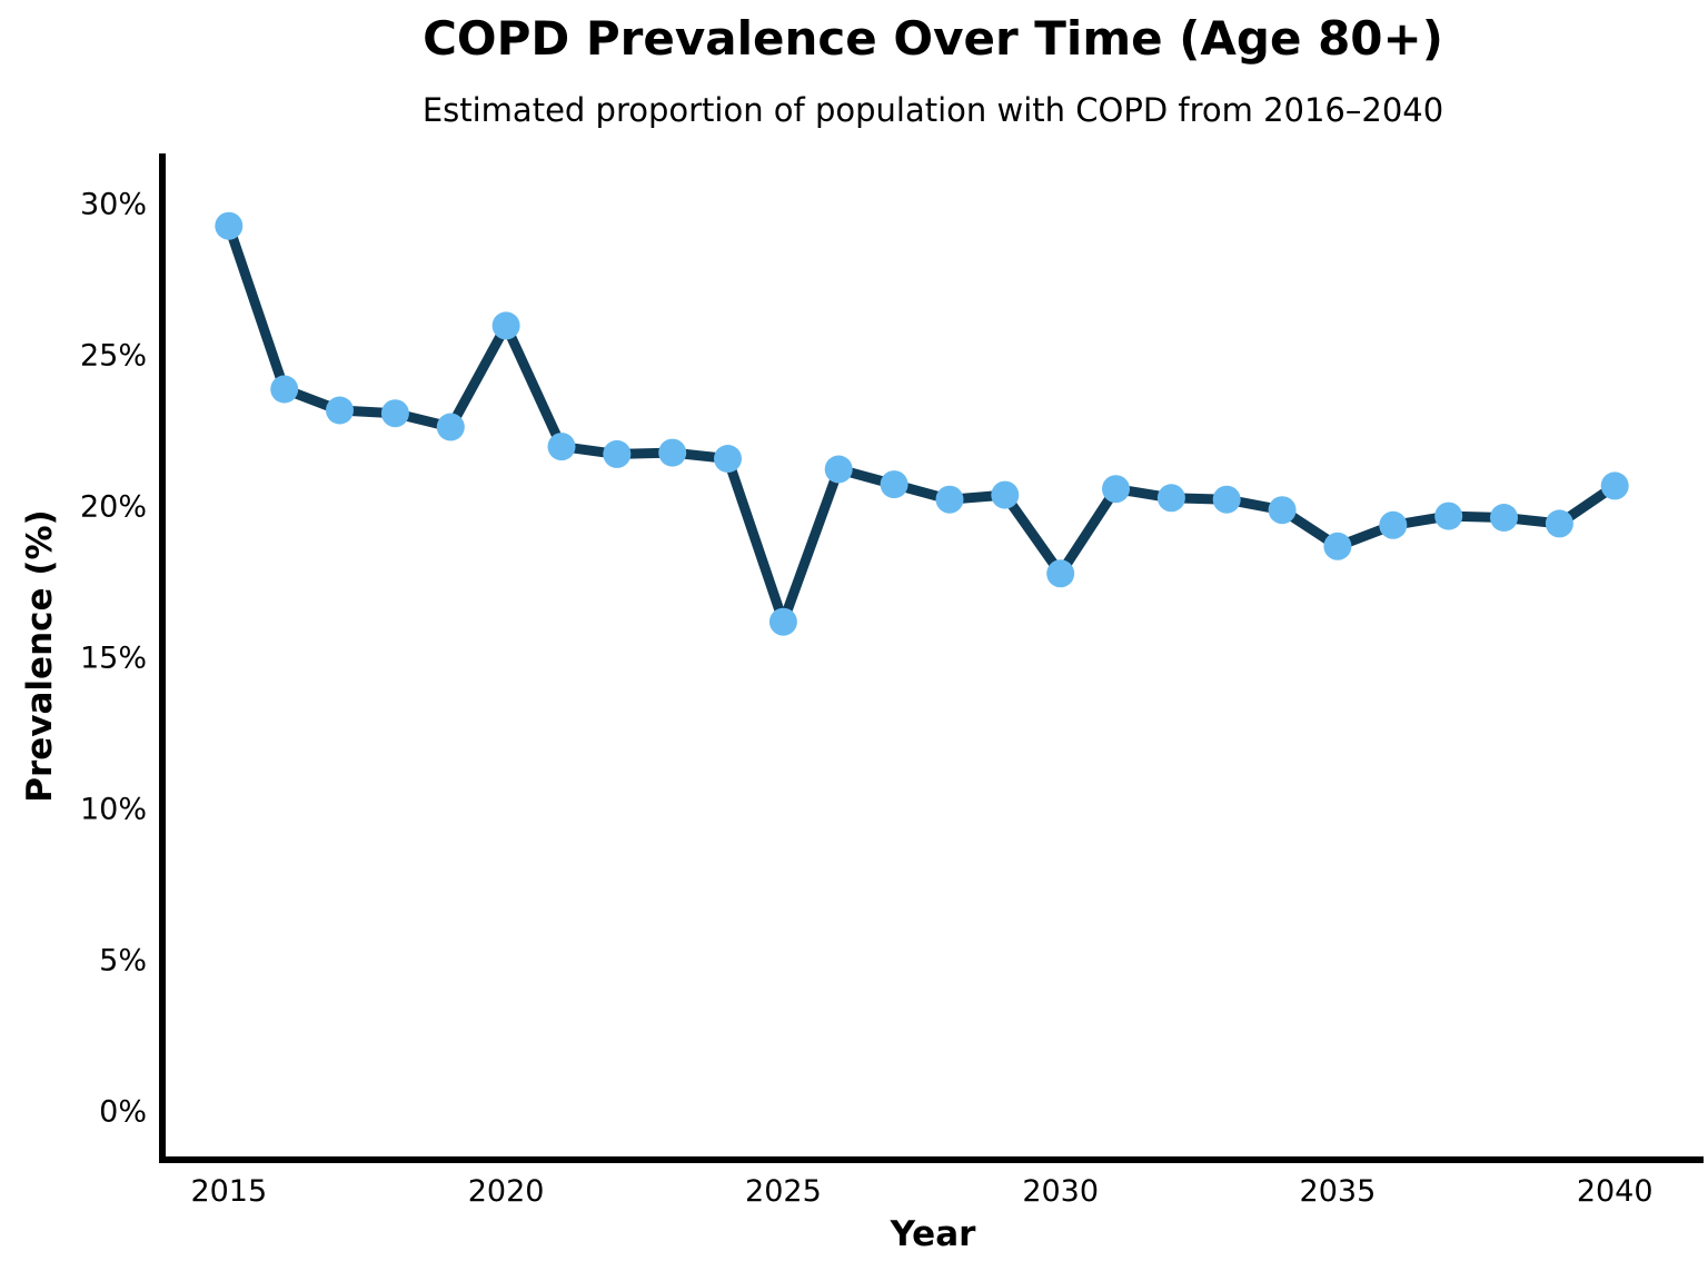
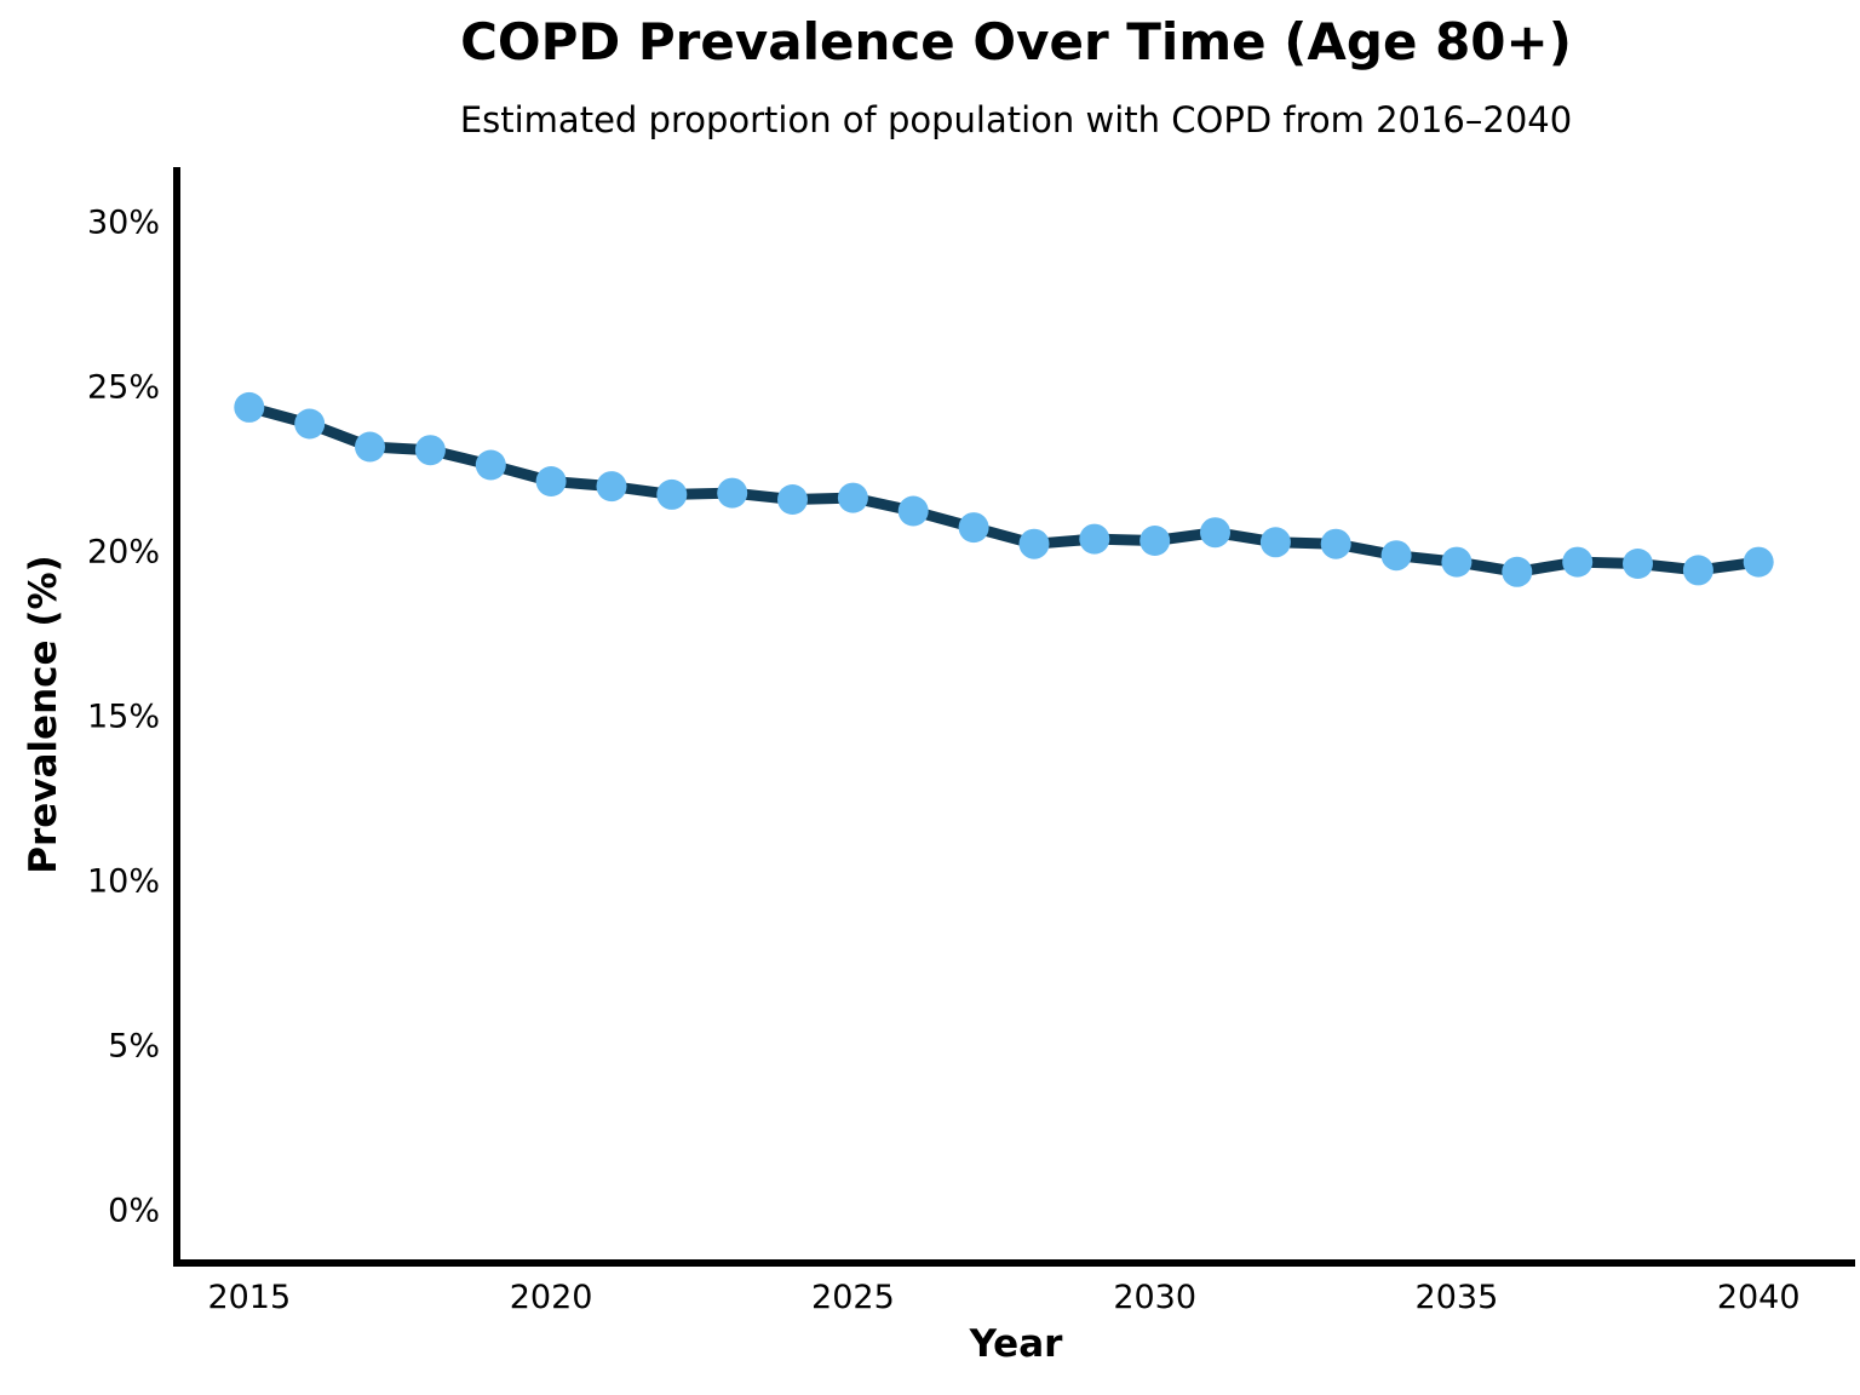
2015: 29.3% -> 24.4%
2020: 26.0% -> 22.1%
2025: 16.2% -> 21.6%
2030: 17.8% -> 20.4%
2035: 18.7% -> 19.7%
2040: 20.7% -> 19.7%
